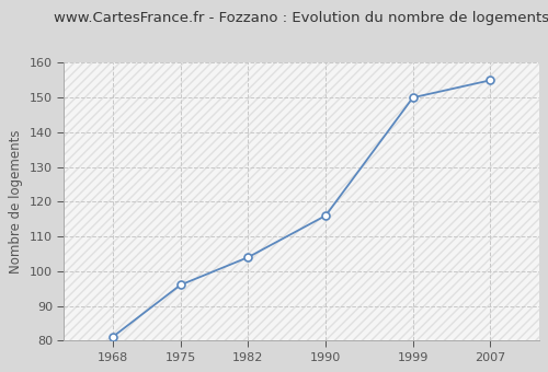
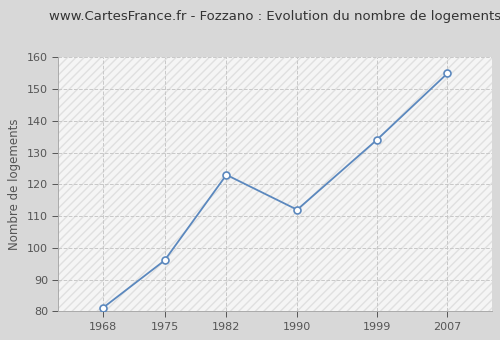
1982: 104 -> 123
1990: 116 -> 112
1999: 150 -> 134
